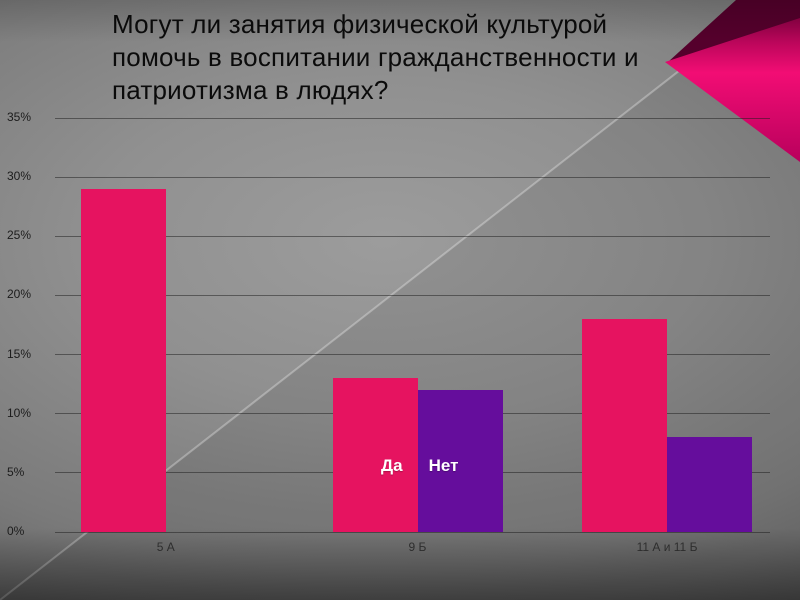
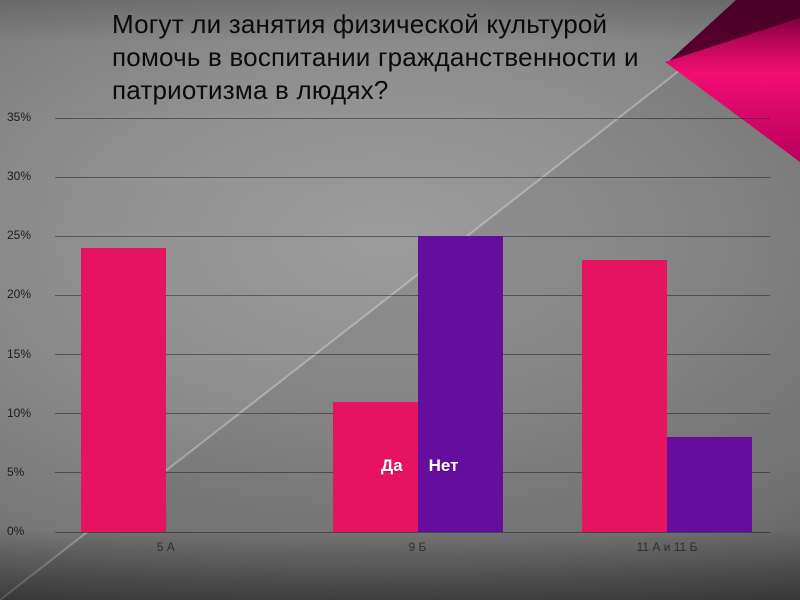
Да/5 А: 29% -> 24%
Да/9 Б: 13% -> 11%
Нет/9 Б: 12% -> 25%
Да/11 А и 11 Б: 18% -> 23%
